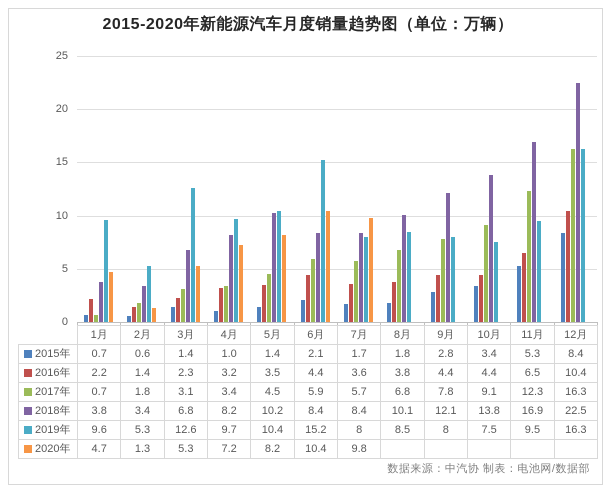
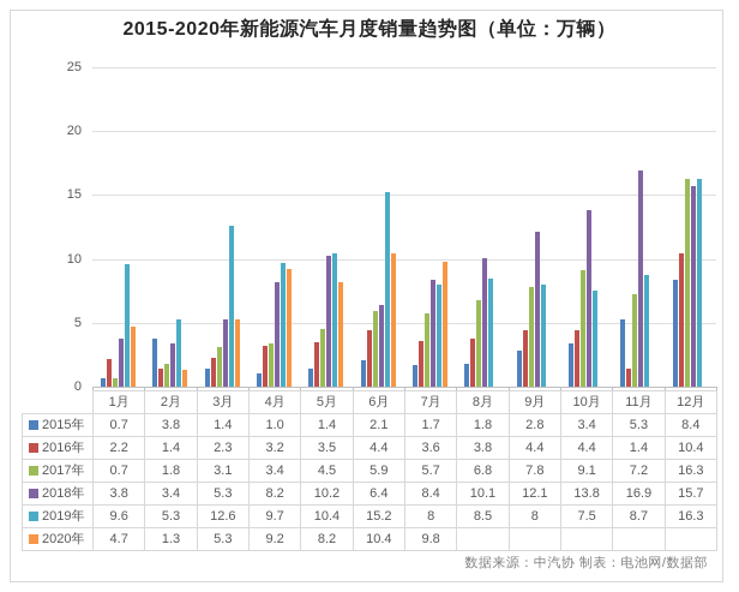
2015年/2月: 0.6 -> 3.8
2018年/3月: 6.8 -> 5.3
2020年/4月: 7.2 -> 9.2
2018年/6月: 8.4 -> 6.4
2016年/11月: 6.5 -> 1.4
2017年/11月: 12.3 -> 7.2
2019年/11月: 9.5 -> 8.7
2018年/12月: 22.5 -> 15.7
